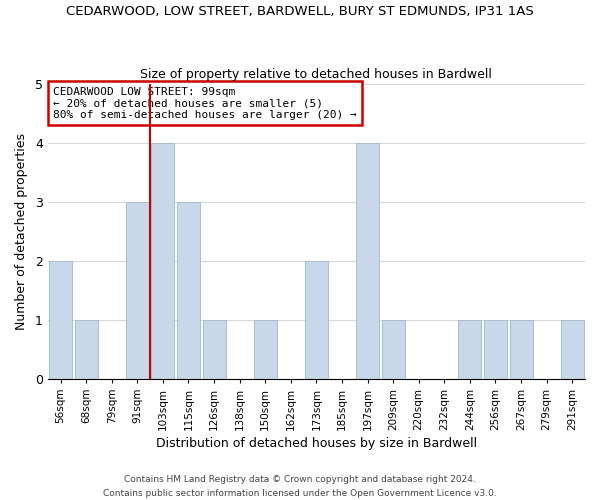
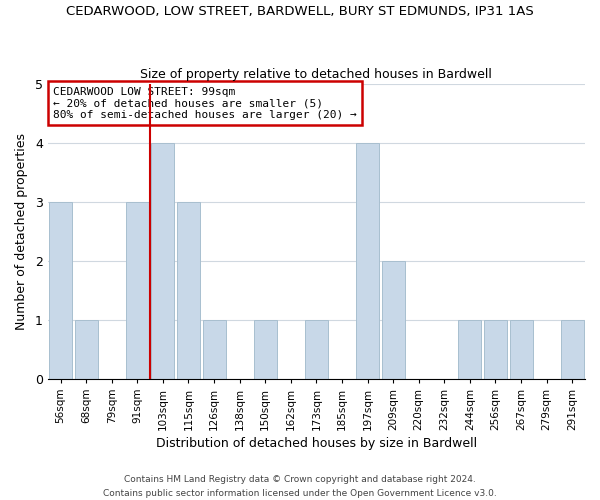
56sqm: 2 -> 3
173sqm: 2 -> 1
209sqm: 1 -> 2
